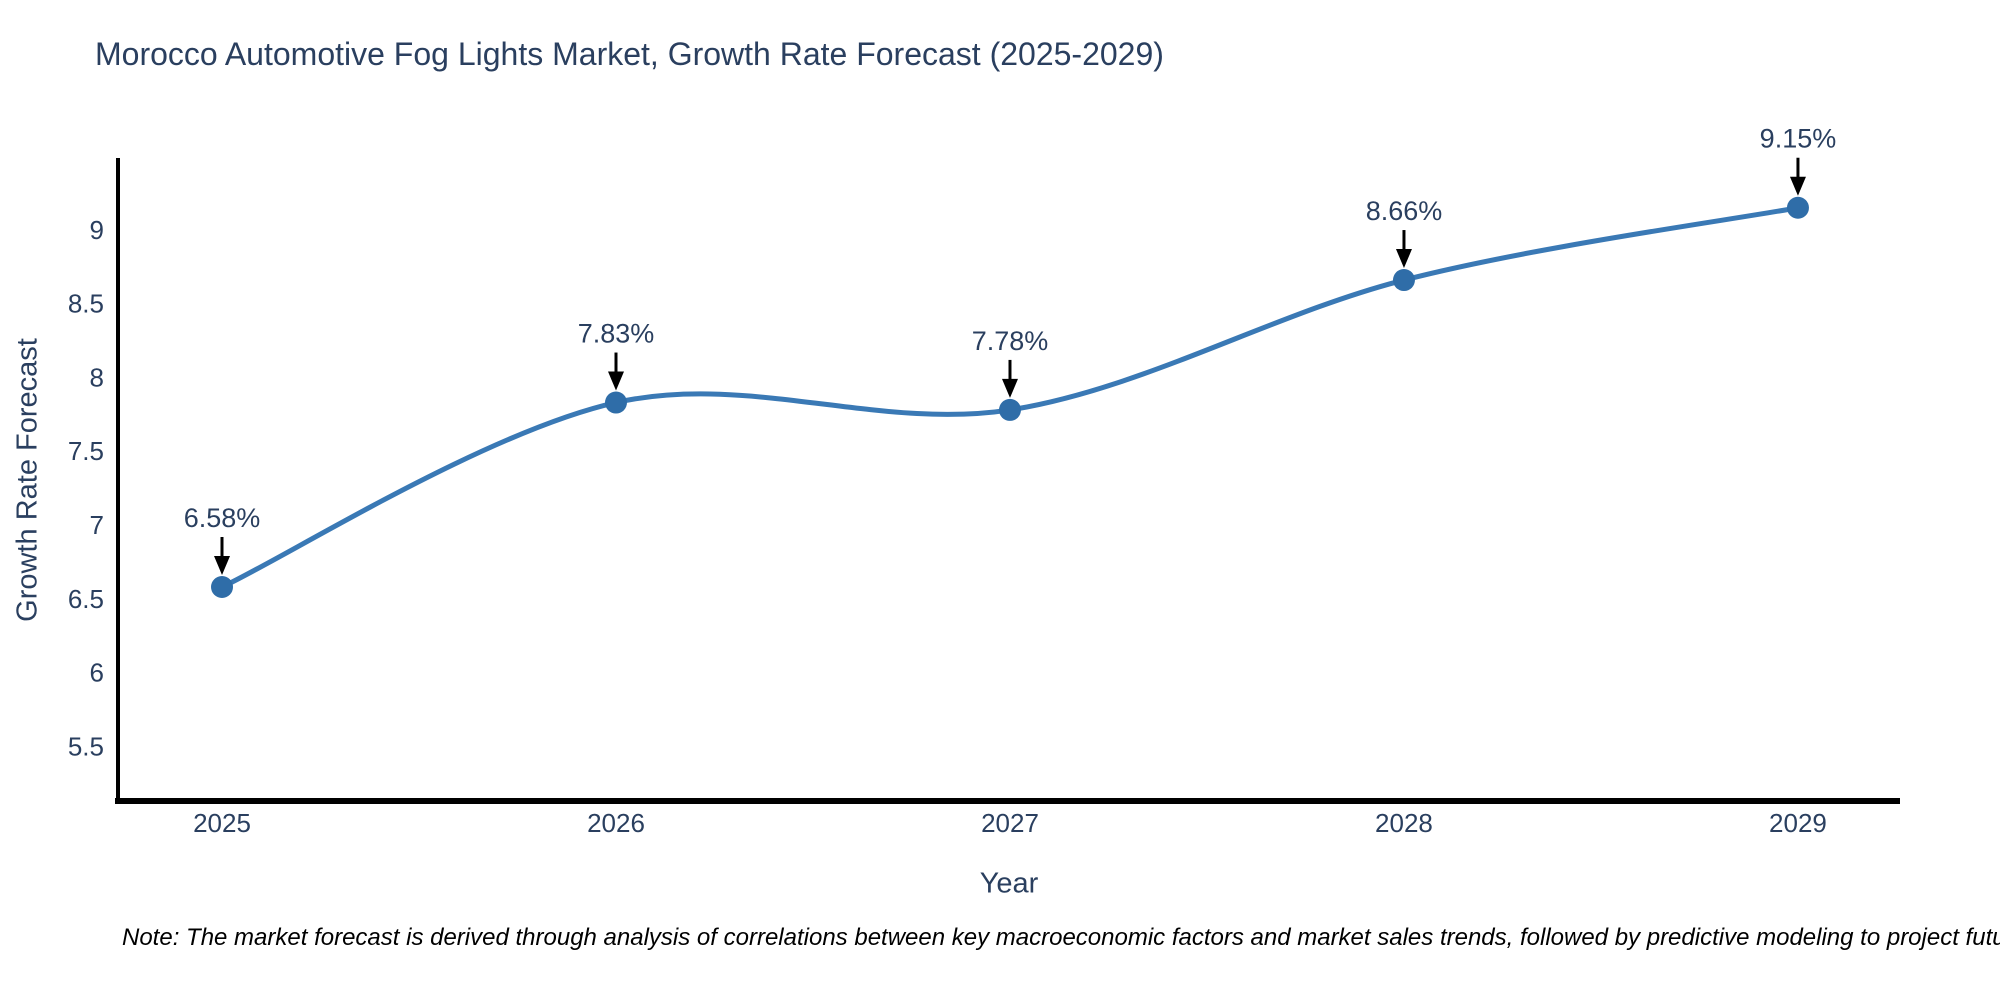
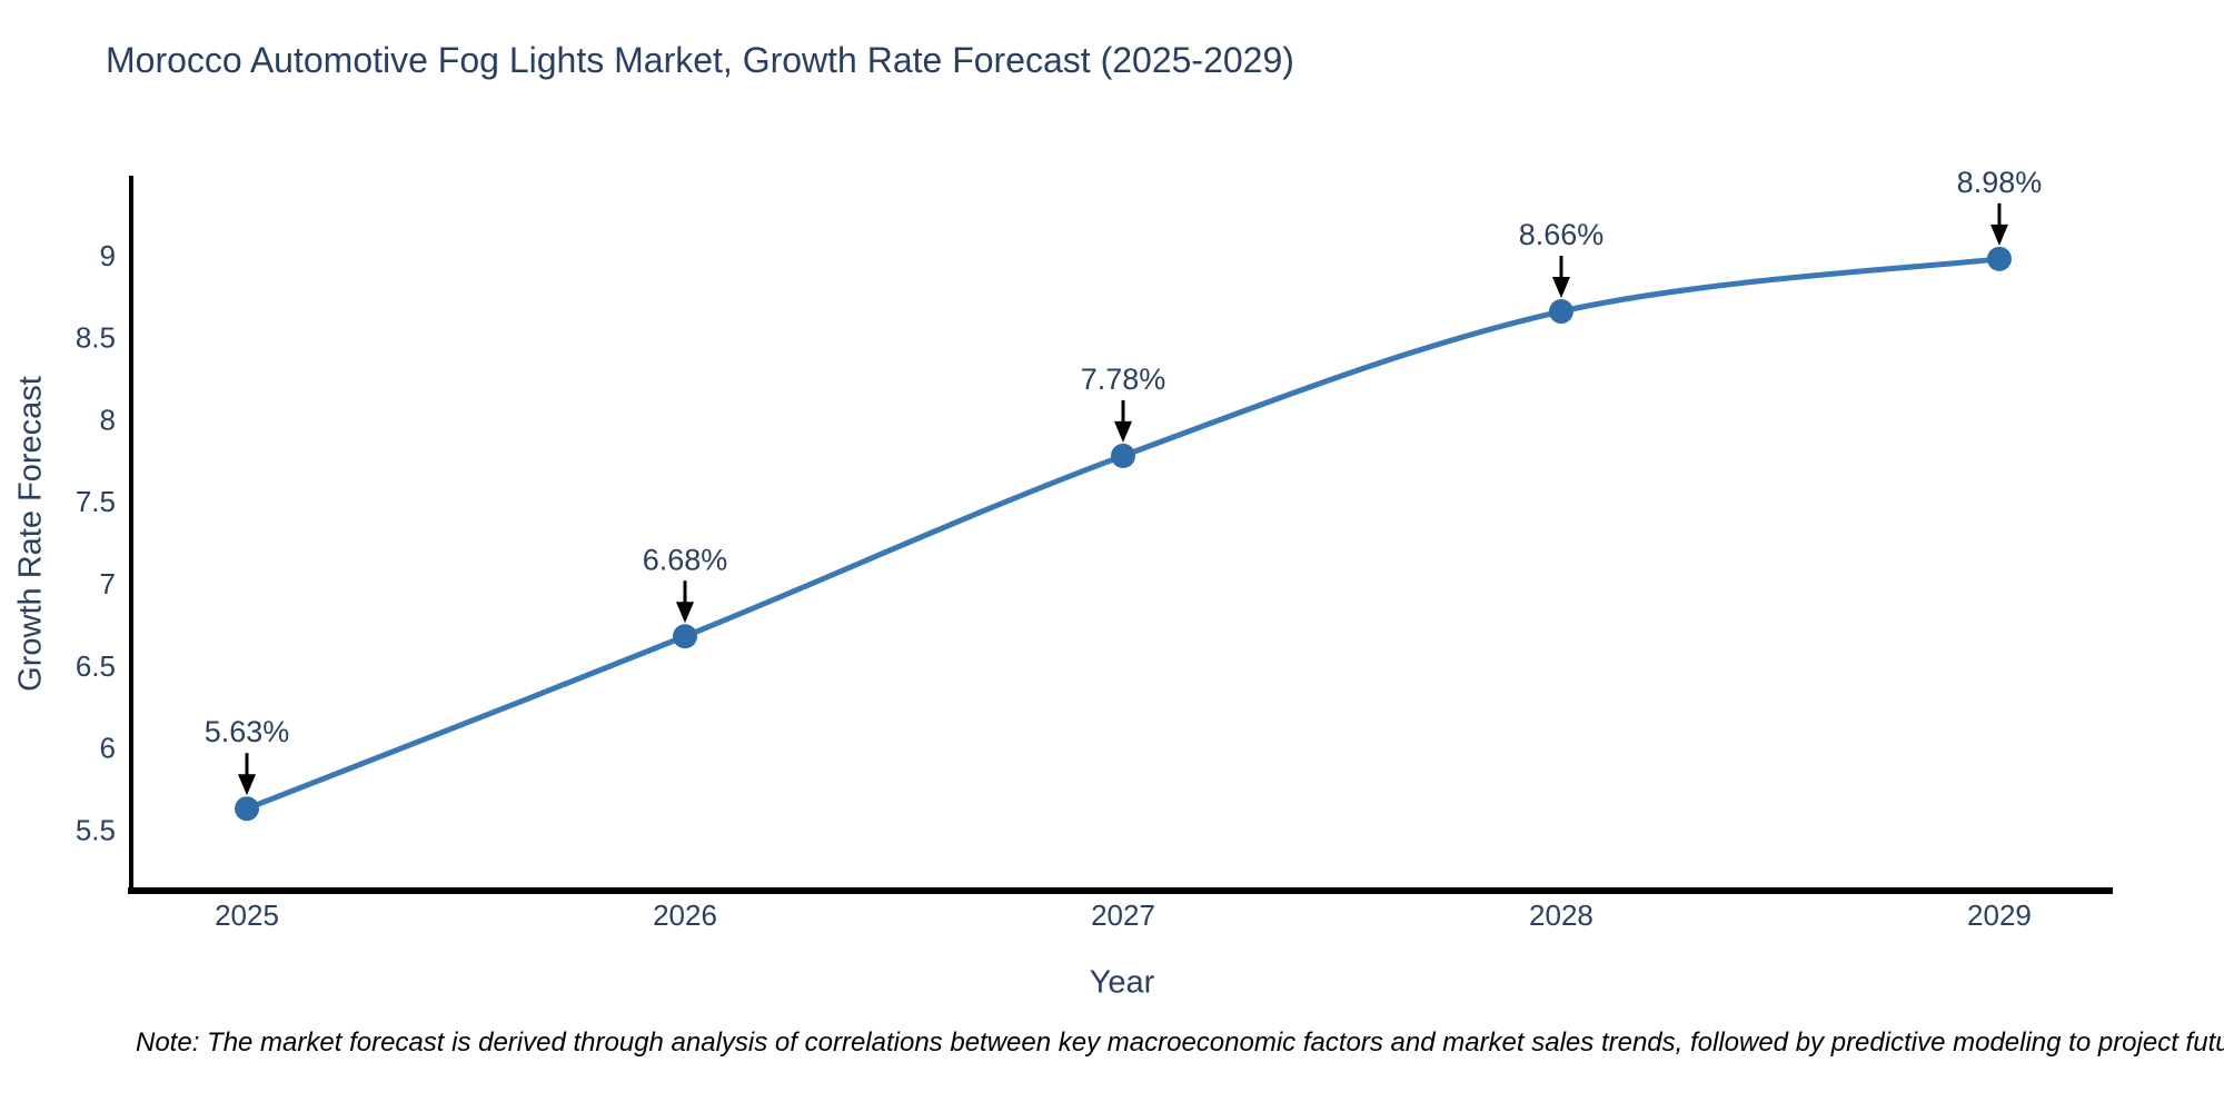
2025: 6.58% -> 5.63%
2026: 7.83% -> 6.68%
2029: 9.15% -> 8.98%
